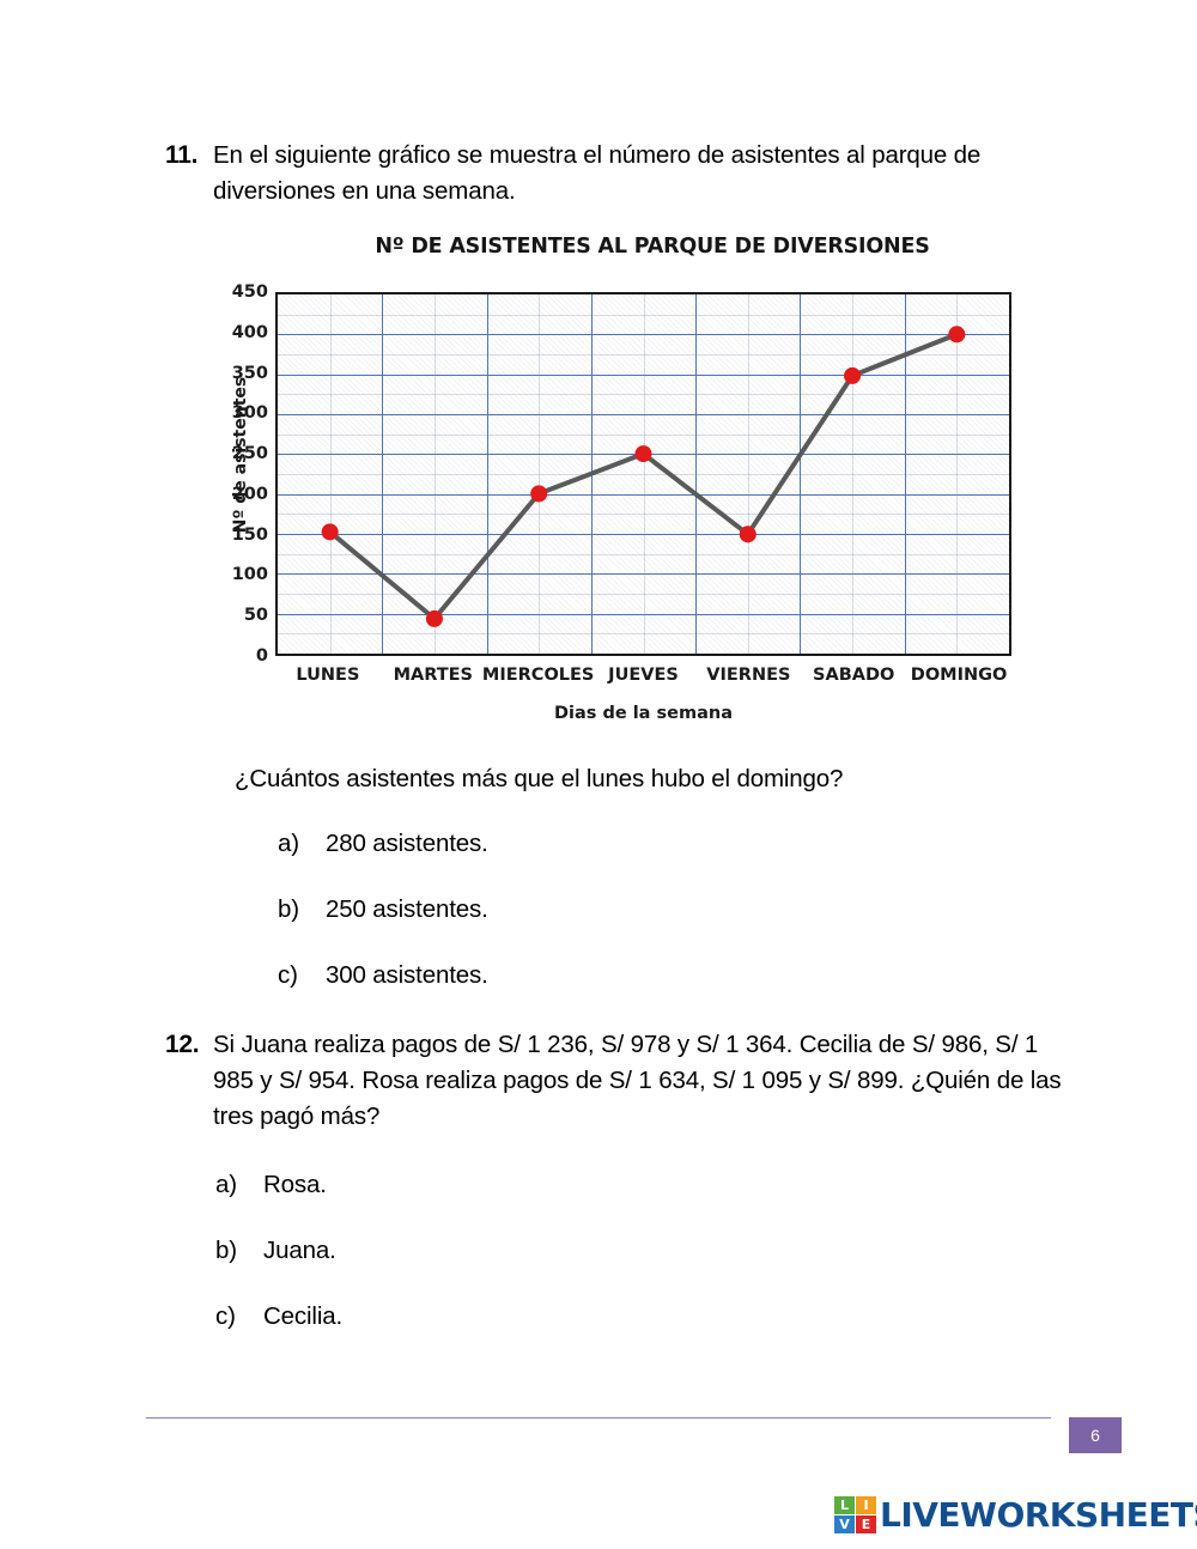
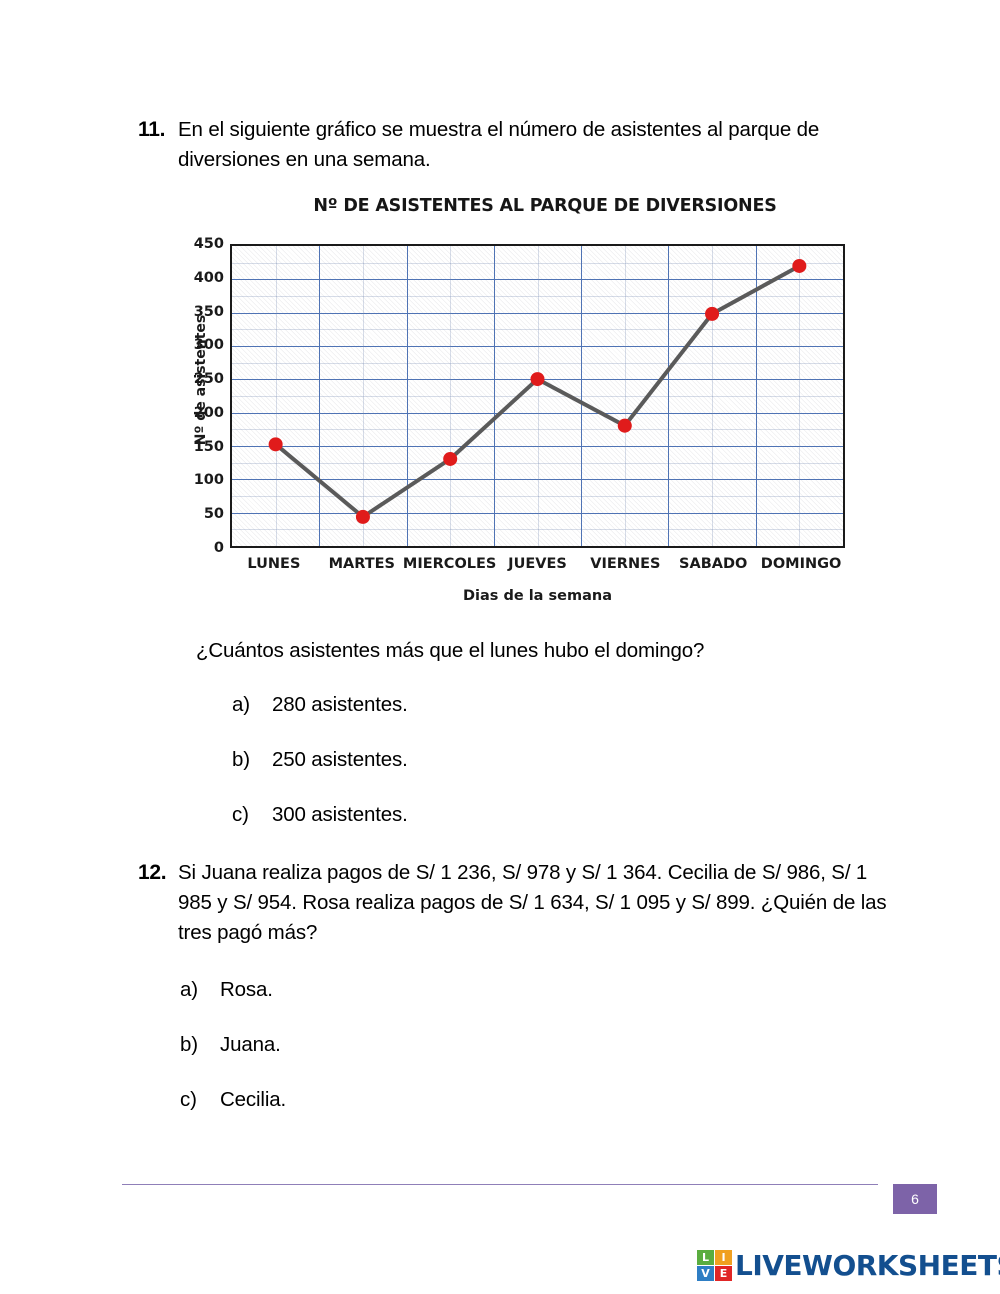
MIERCOLES: 200 -> 130
VIERNES: 150 -> 180
DOMINGO: 400 -> 420
